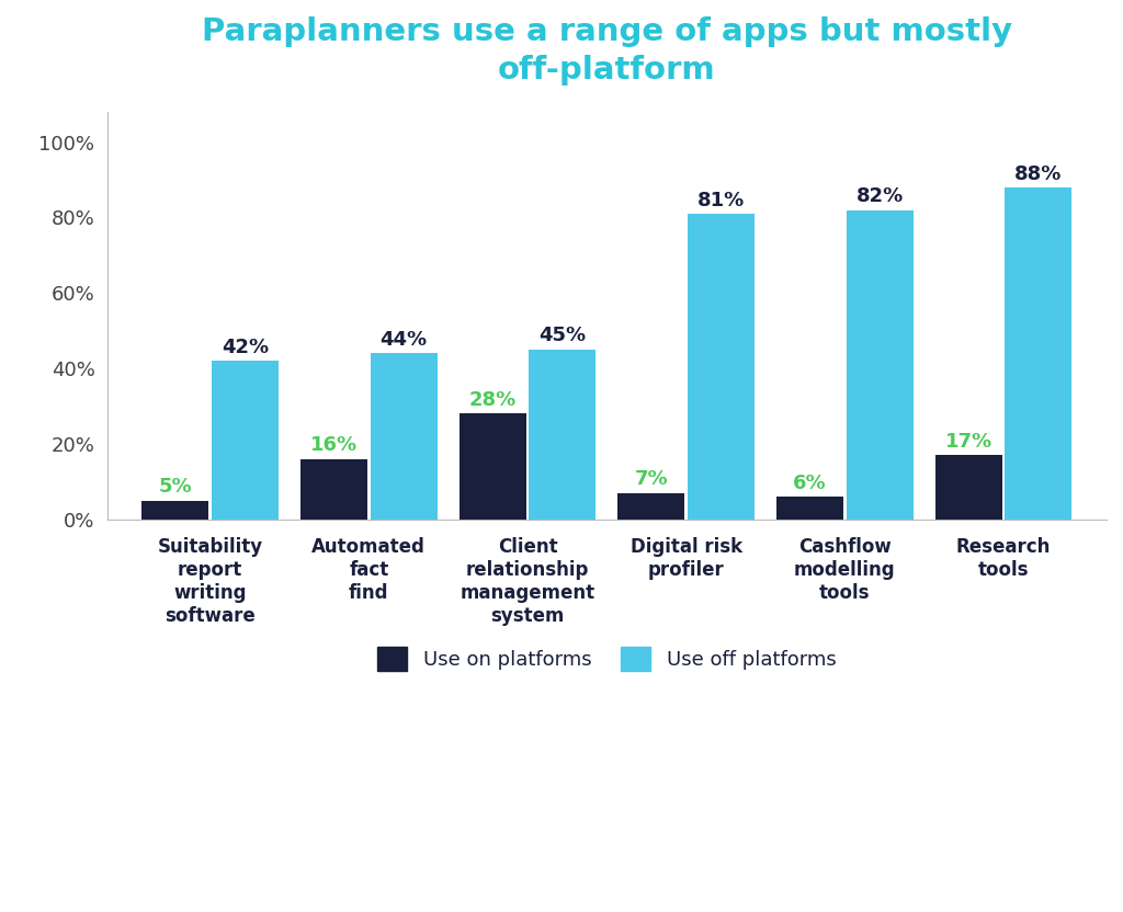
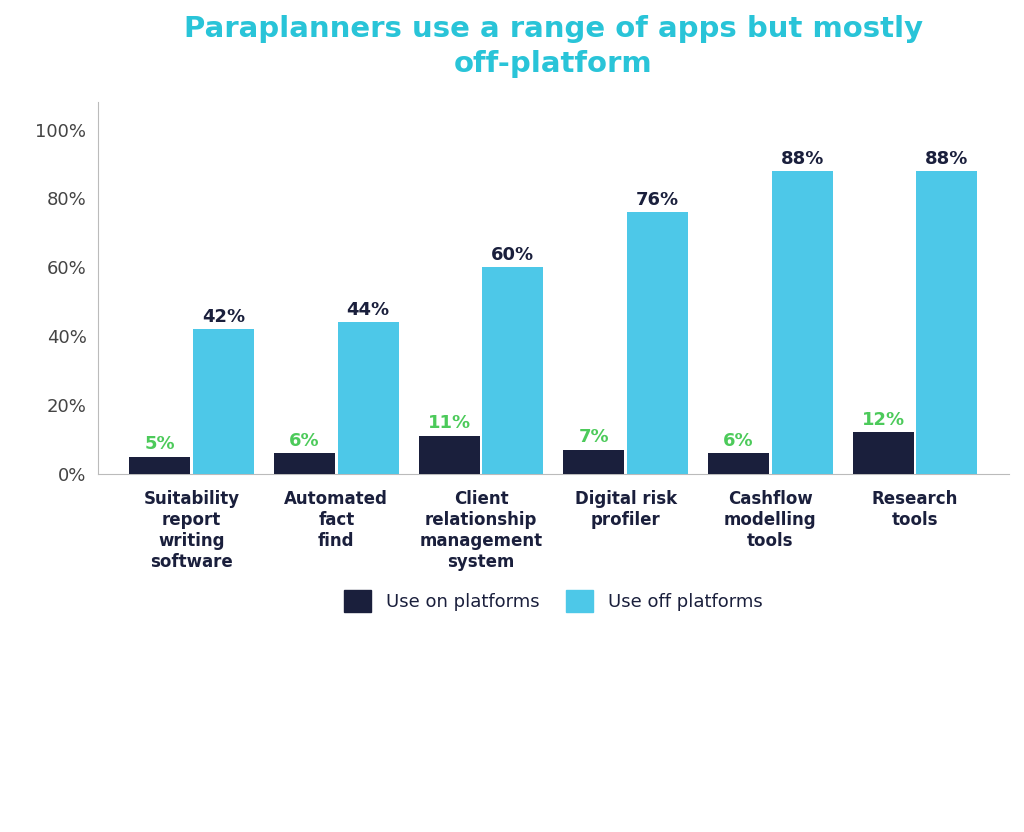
Use on platforms/Automated fact find: 16% -> 6%
Use on platforms/Client relationship management system: 28% -> 11%
Use off platforms/Client relationship management system: 45% -> 60%
Use off platforms/Digital risk profiler: 81% -> 76%
Use off platforms/Cashflow modelling tools: 82% -> 88%
Use on platforms/Research tools: 17% -> 12%
